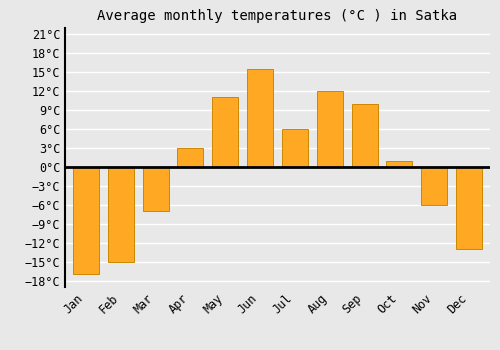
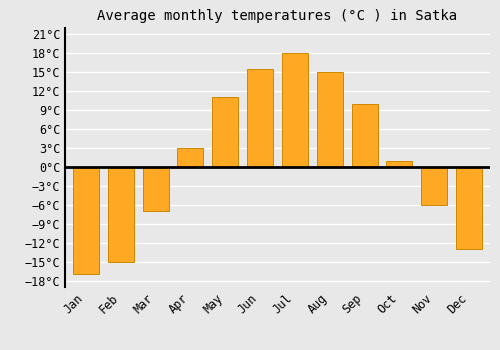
Jul: 6.0°C -> 18.0°C
Aug: 12.0°C -> 15.0°C
